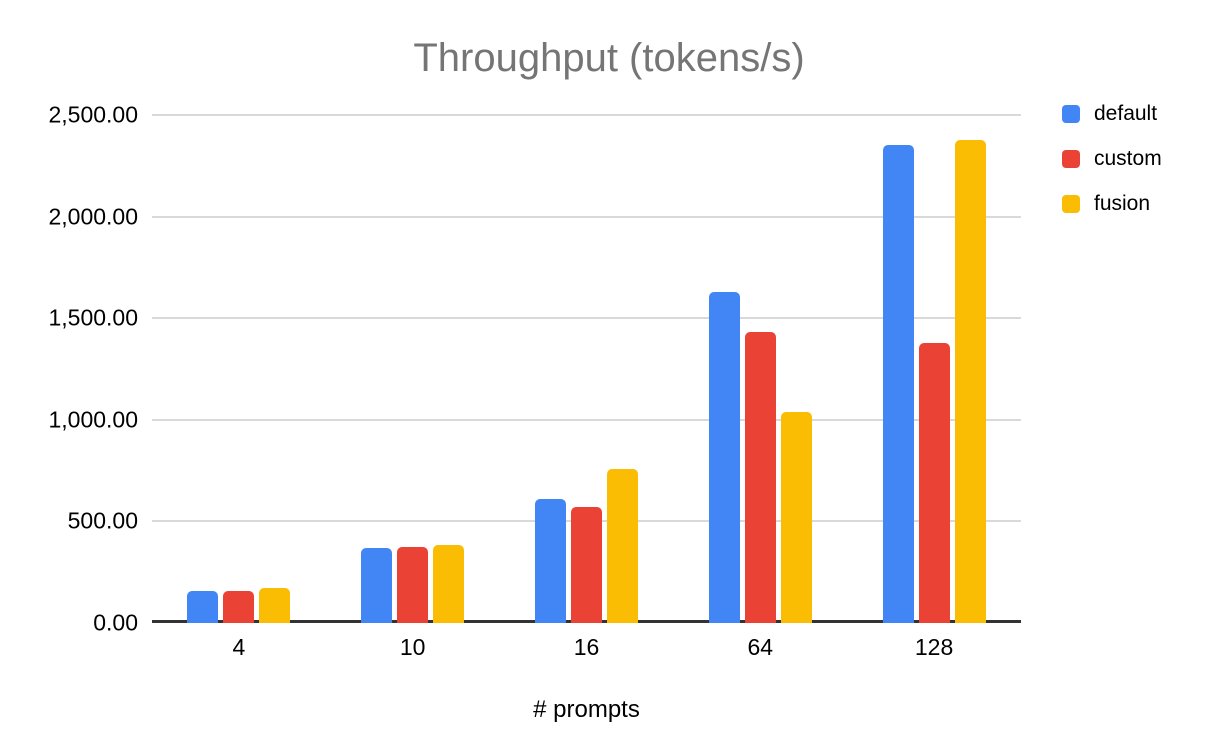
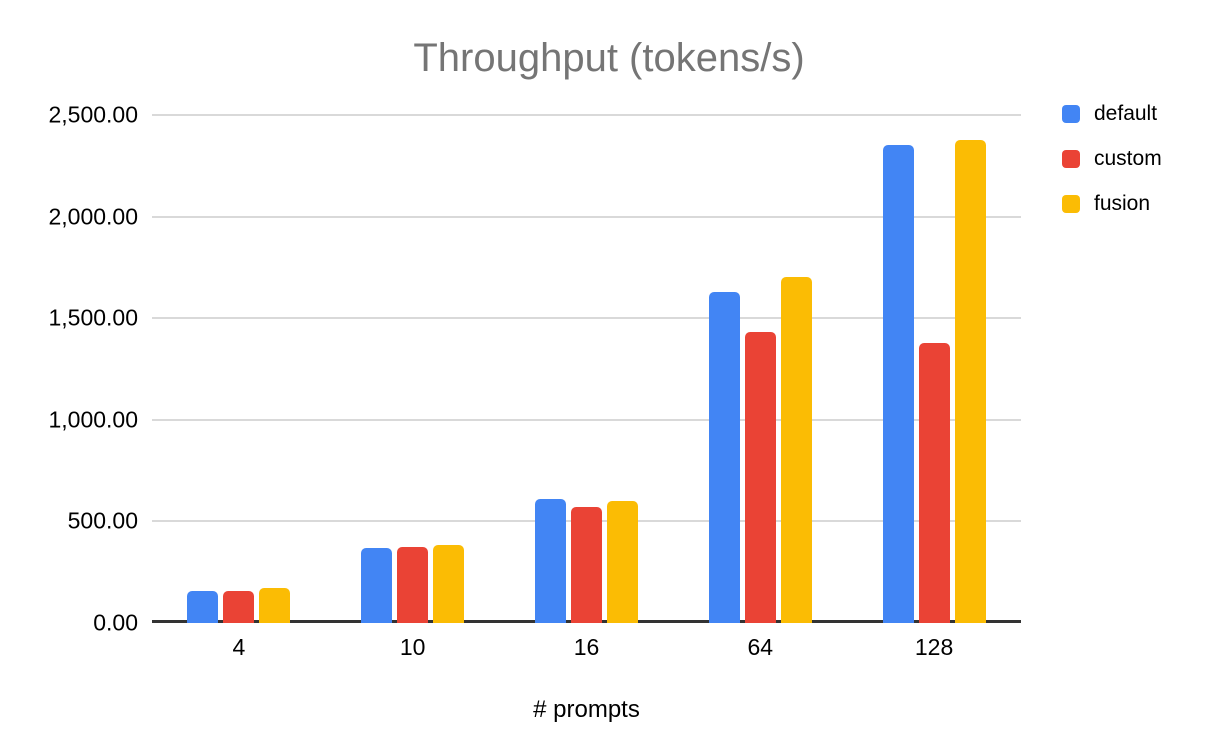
fusion/16: 760 -> 600
fusion/64: 1040 -> 1700
